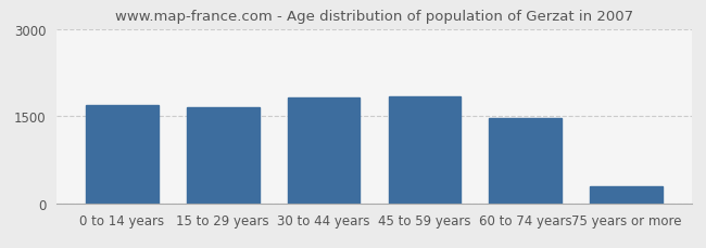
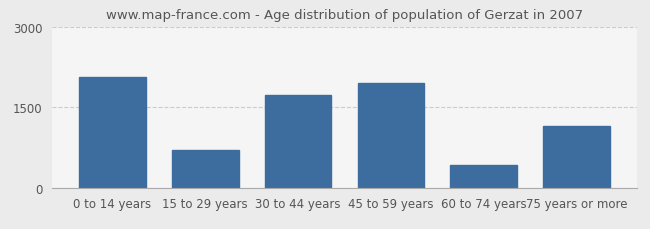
0 to 14 years: 1680 -> 2060
15 to 29 years: 1650 -> 700
30 to 44 years: 1820 -> 1720
45 to 59 years: 1840 -> 1940
60 to 74 years: 1460 -> 420
75 years or more: 300 -> 1140
